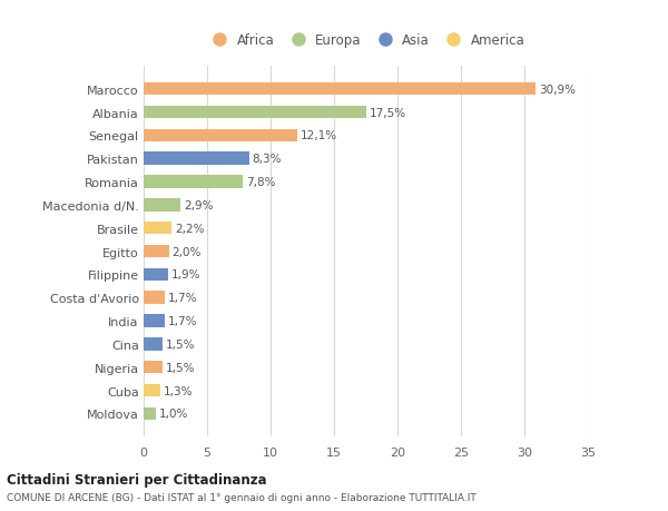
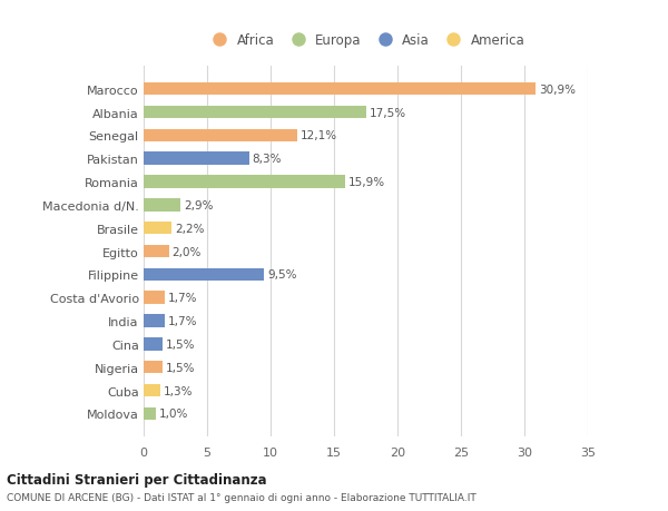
Romania: 7,8% -> 15,9%
Filippine: 1,9% -> 9,5%
